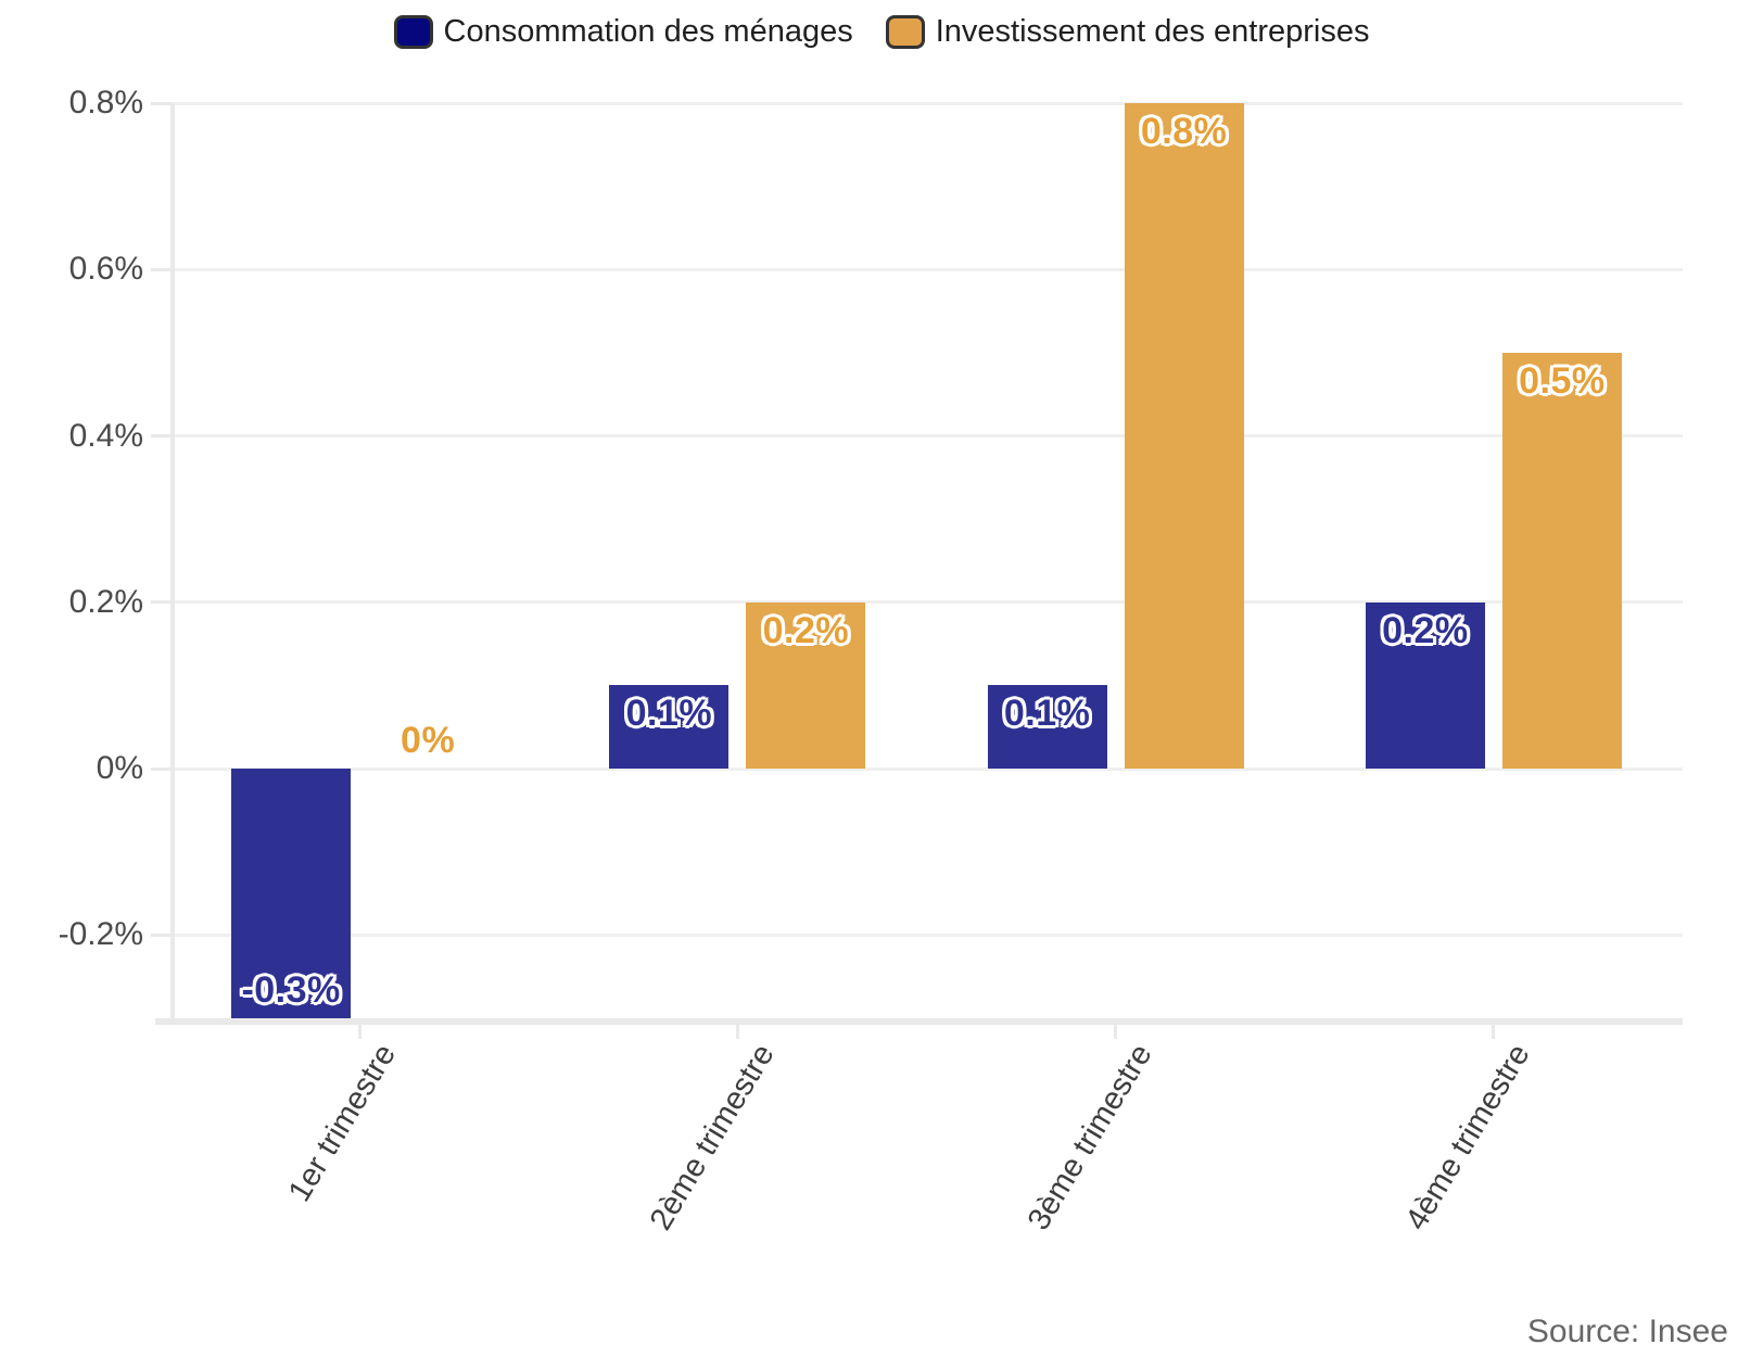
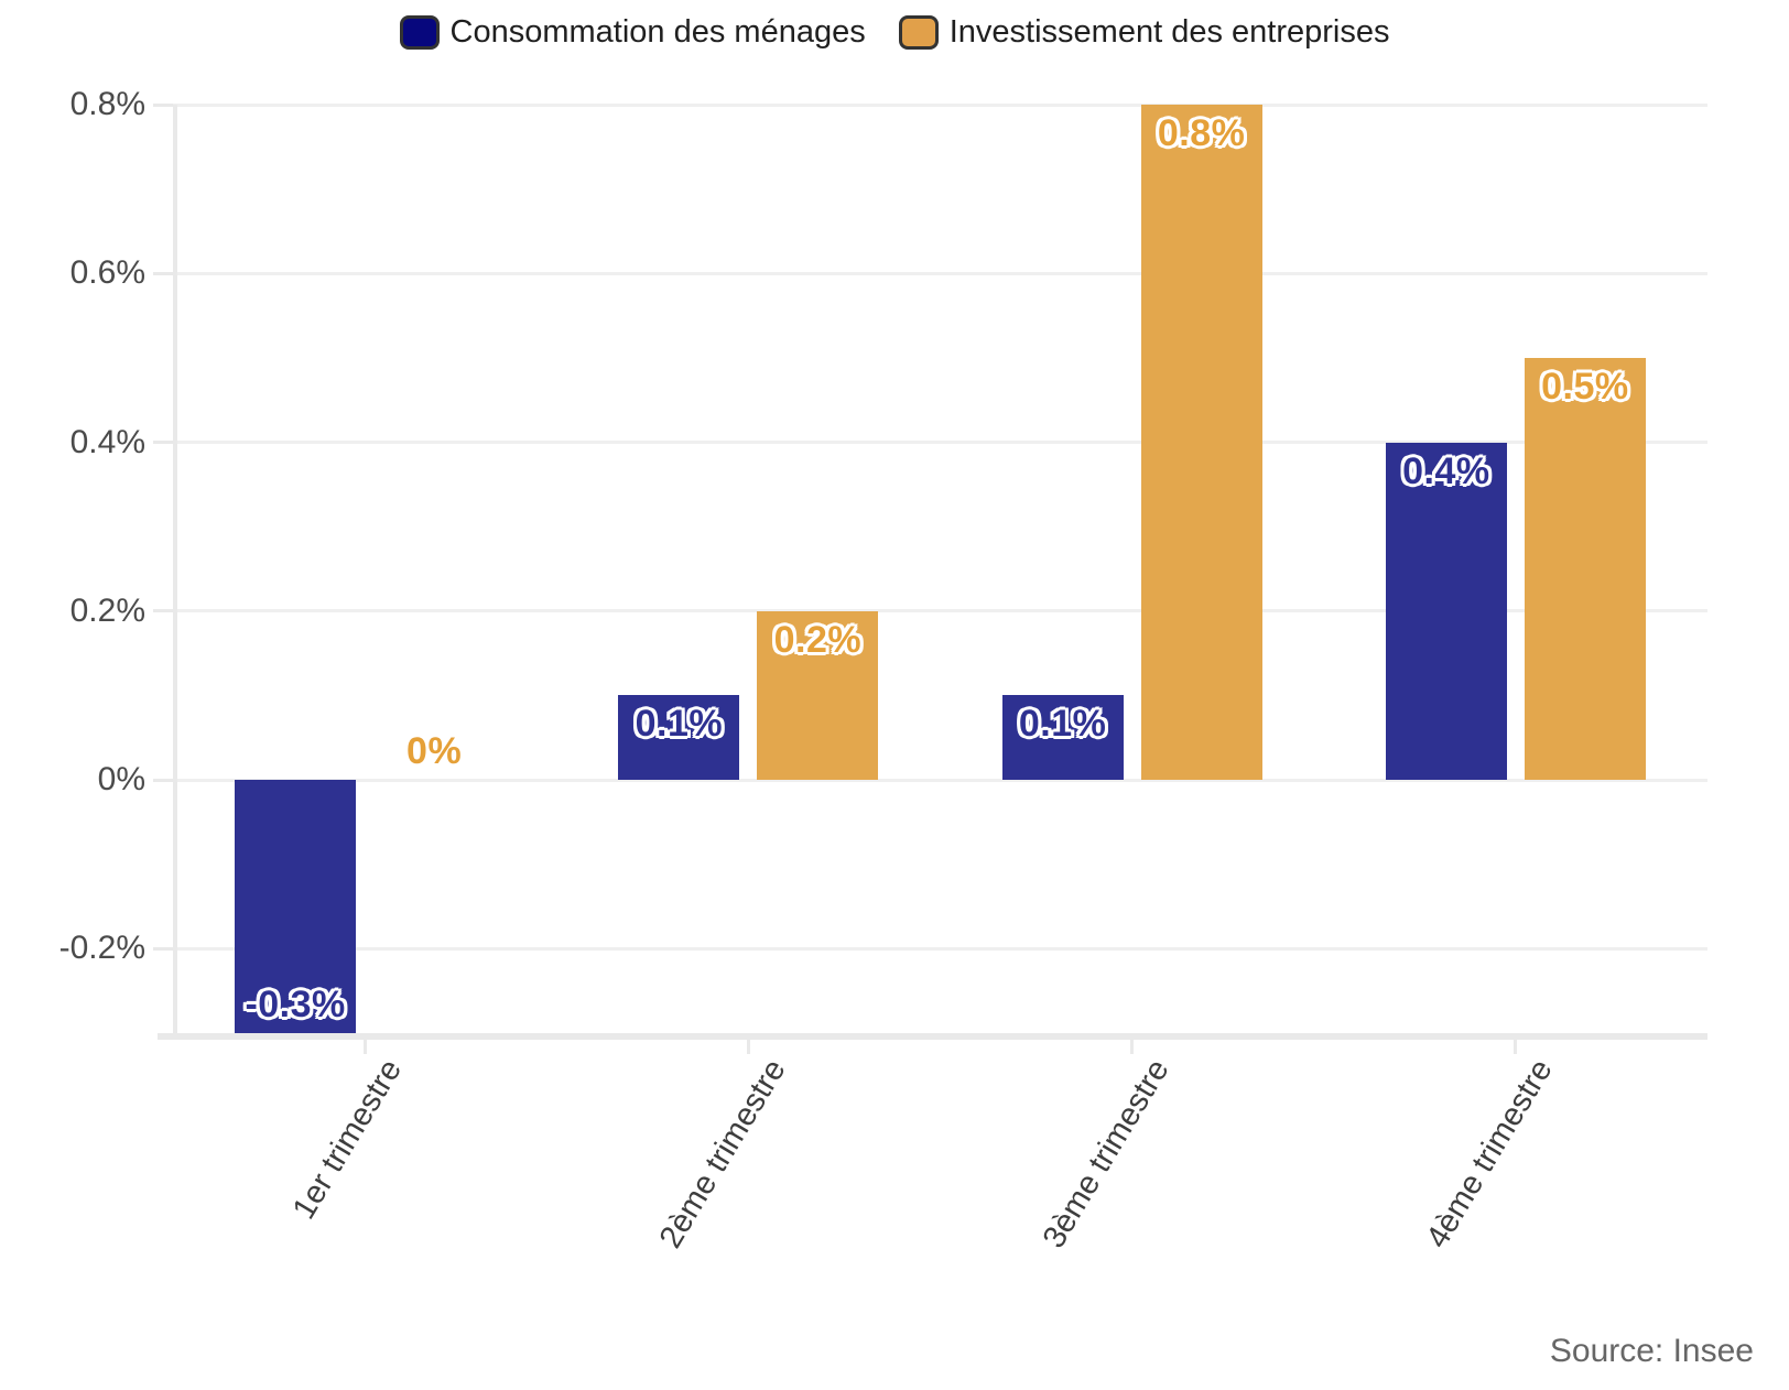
Consommation des ménages/4ème trimestre: 0.2% -> 0.4%
